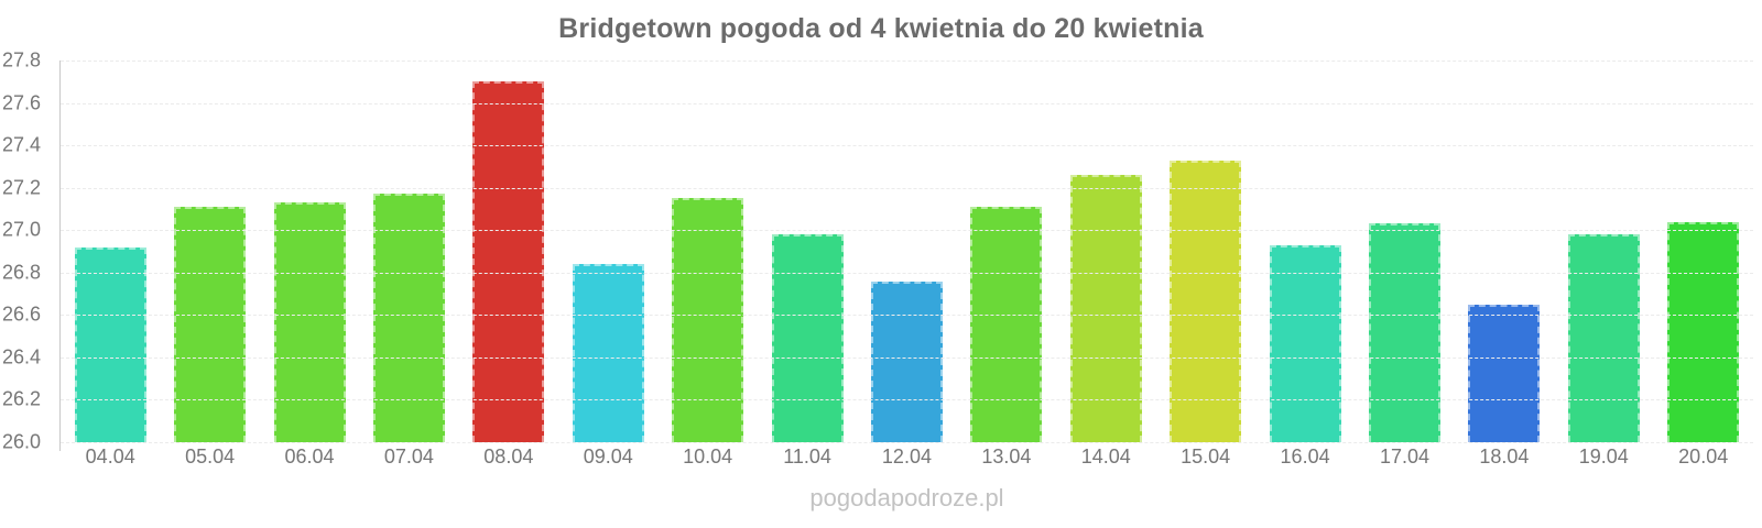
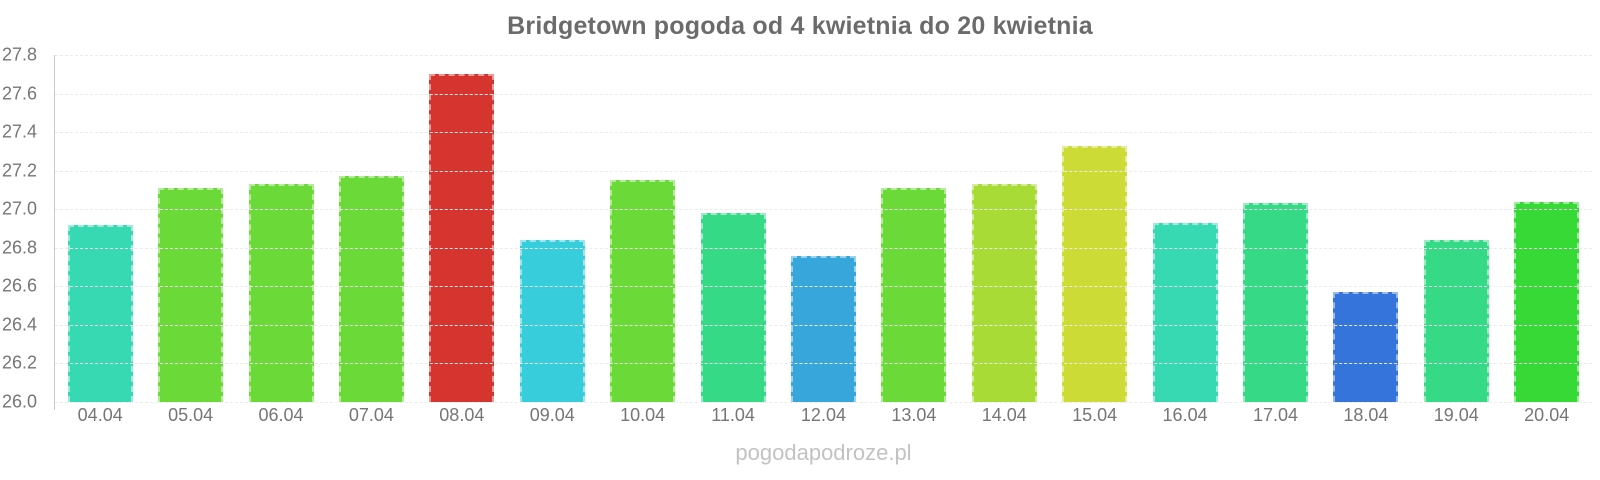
14.04: 27.26 -> 27.13
18.04: 26.65 -> 26.57
19.04: 26.98 -> 26.84
